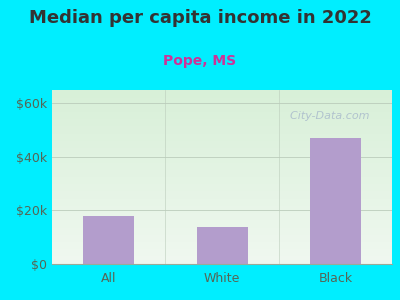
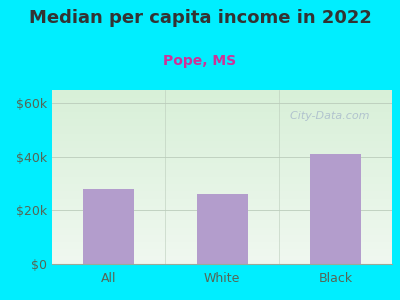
All: $18k -> $28k
White: $14k -> $26k
Black: $47k -> $41k
